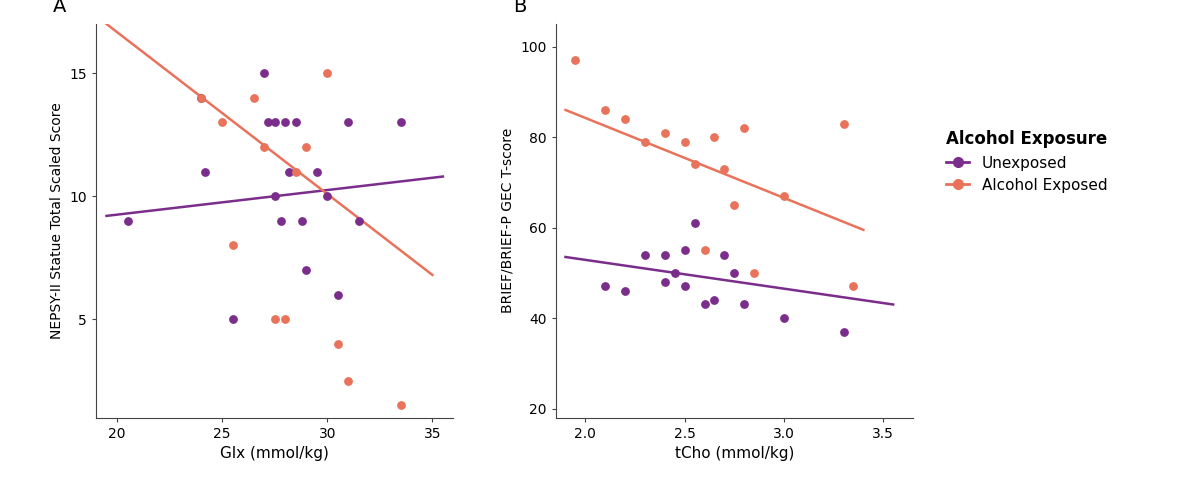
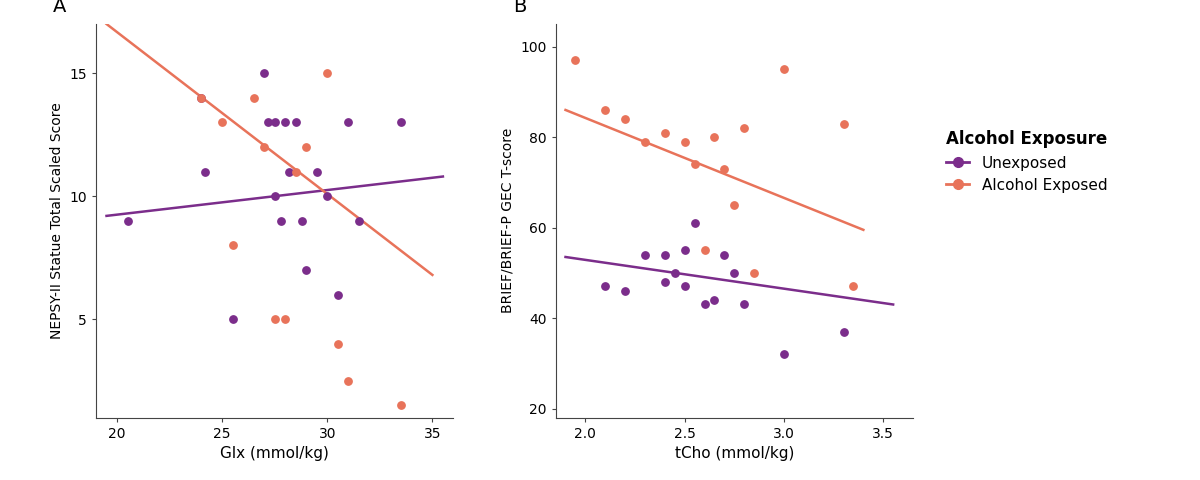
Unexposed/3.0: 40 -> 32
Alcohol Exposed/3.0: 67 -> 95
